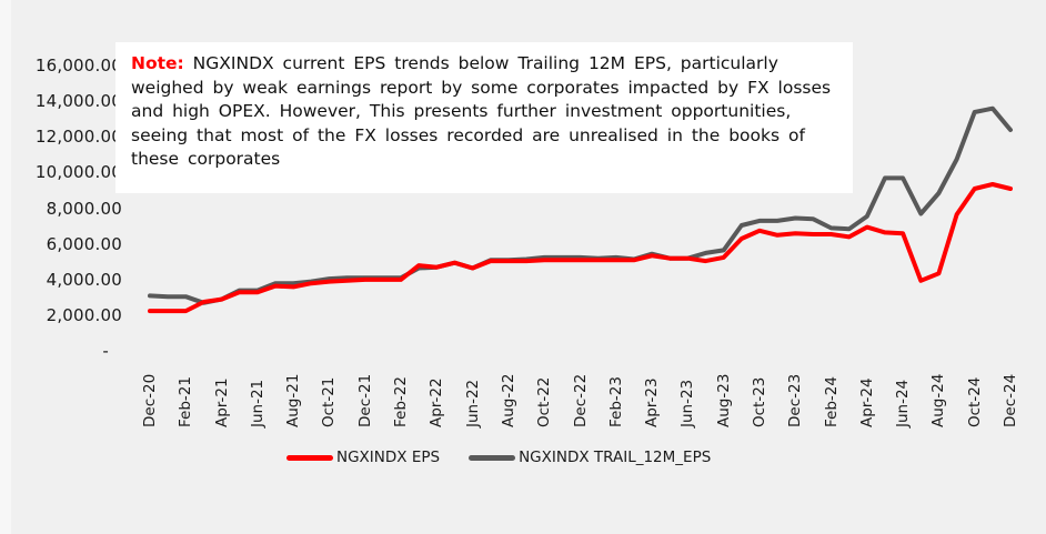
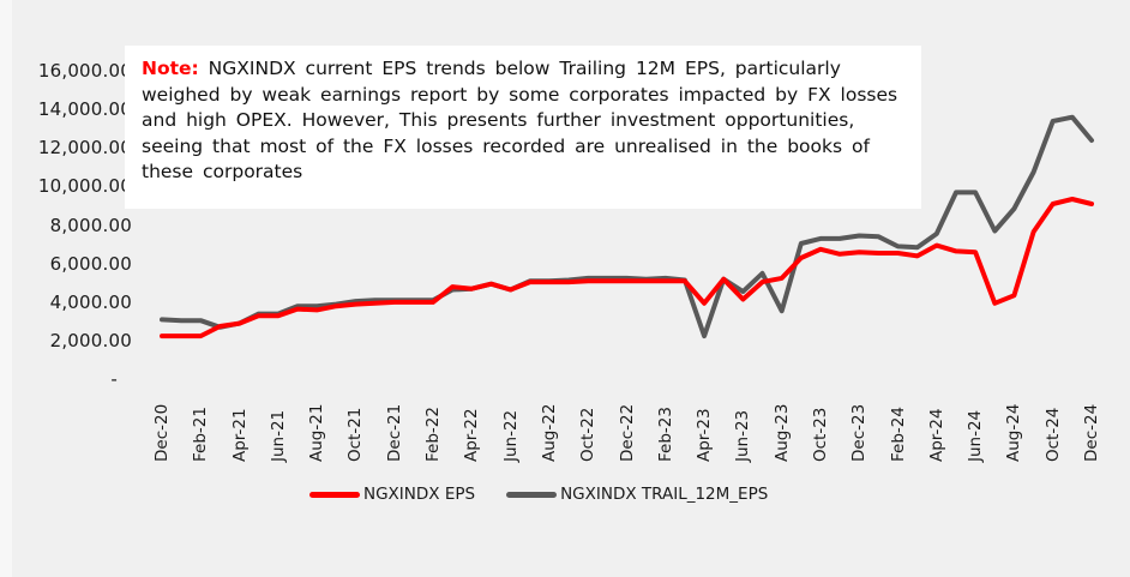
NGXINDX EPS/Apr-23: 5400 -> 4000
NGXINDX TRAIL_12M_EPS/Apr-23: 5500 -> 2300
NGXINDX EPS/Jun-23: 5200 -> 4200
NGXINDX TRAIL_12M_EPS/Jun-23: 5200 -> 4600
NGXINDX TRAIL_12M_EPS/Aug-23: 5700 -> 3600
